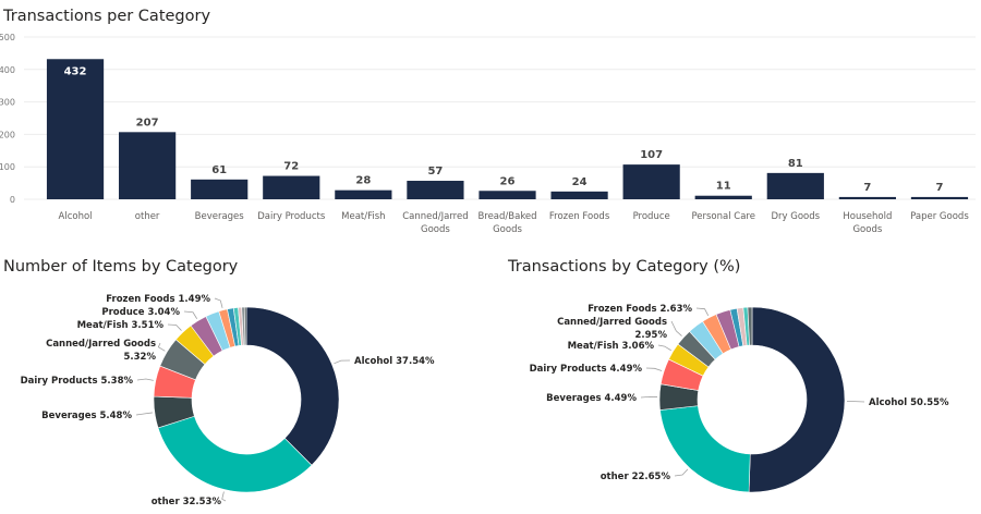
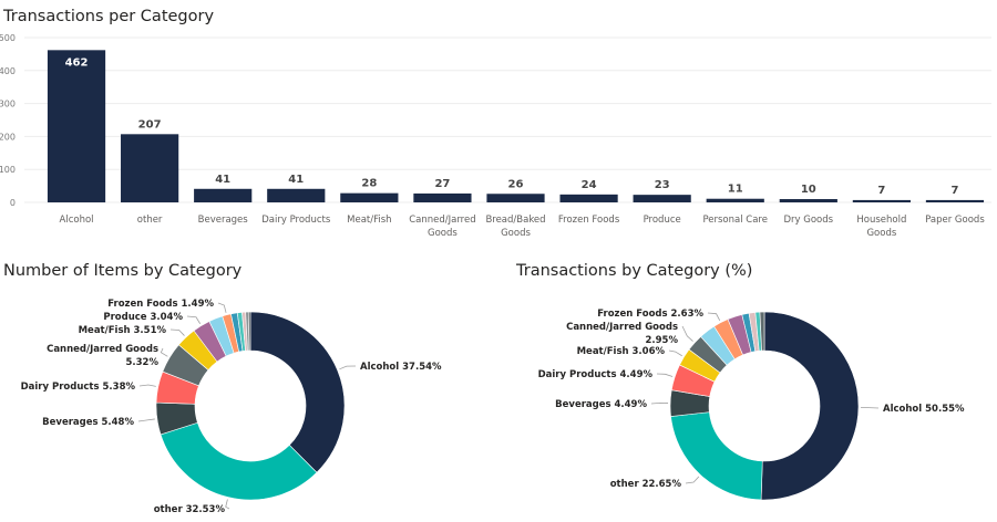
Transactions per Category/Alcohol: 432 -> 462
Transactions per Category/Beverages: 61 -> 41
Transactions per Category/Dairy Products: 72 -> 41
Transactions per Category/Canned/Jarred Goods: 57 -> 27
Transactions per Category/Produce: 107 -> 23
Transactions per Category/Dry Goods: 81 -> 10
